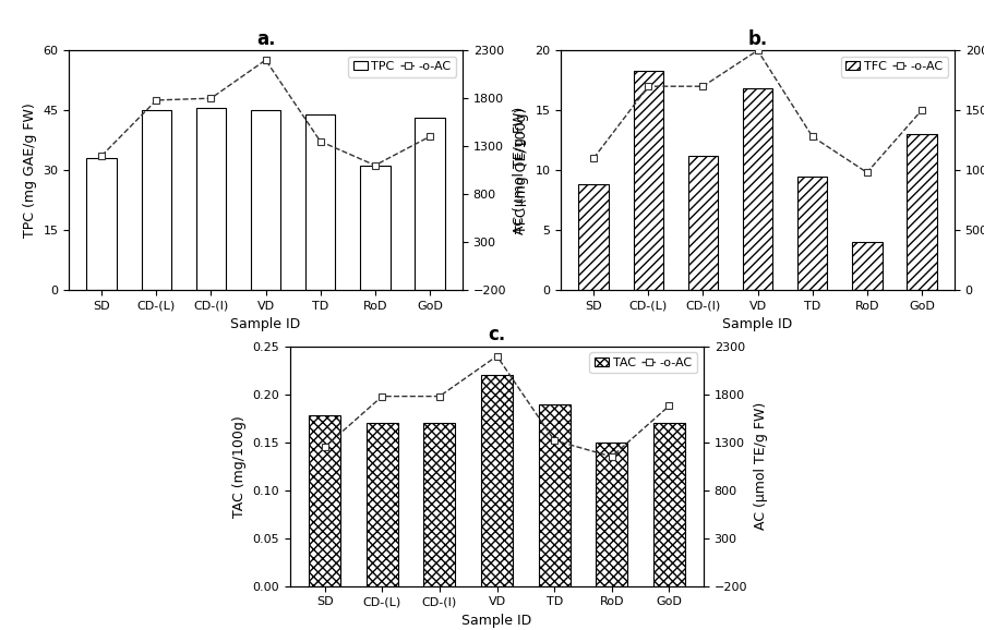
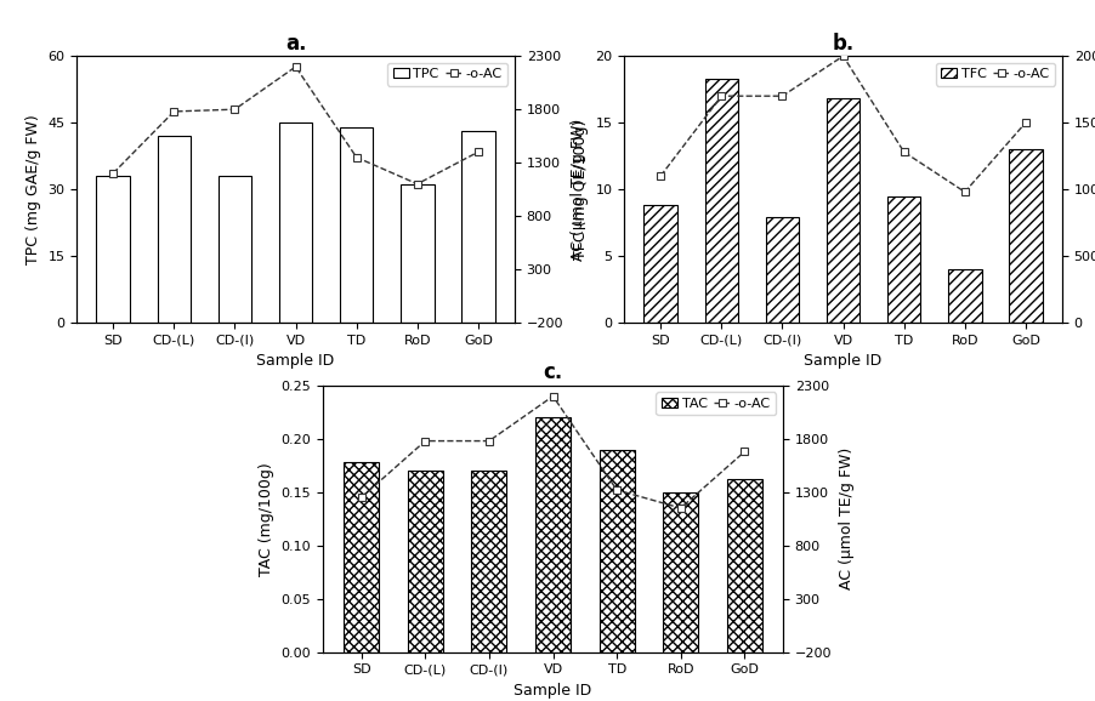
a./TPC/CD-(L): 45.0 -> 42.0
a./TPC/CD-(I): 45.5 -> 33.0
b./TFC/CD-(I): 11.2 -> 7.9
c./TAC/GoD: 0.170 -> 0.162
